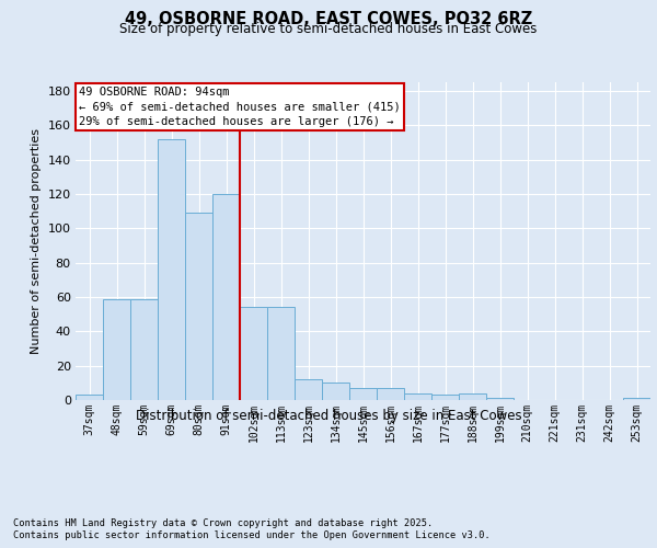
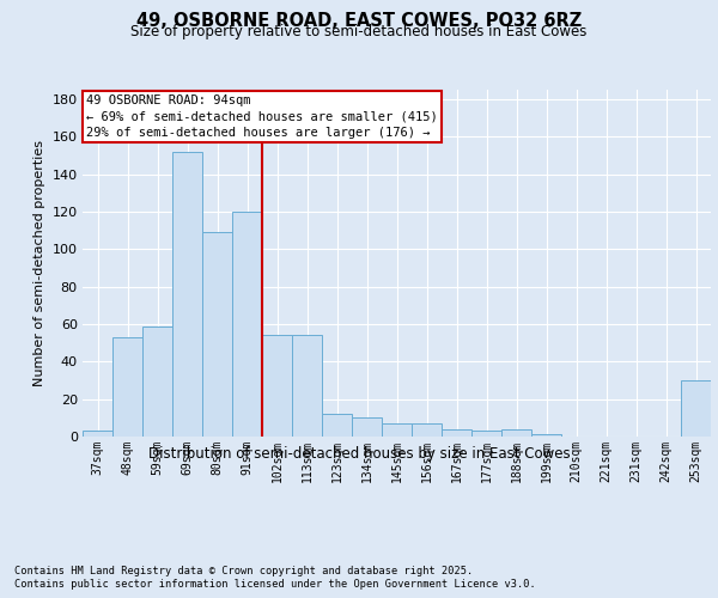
48sqm: 59 -> 53
253sqm: 1 -> 30
